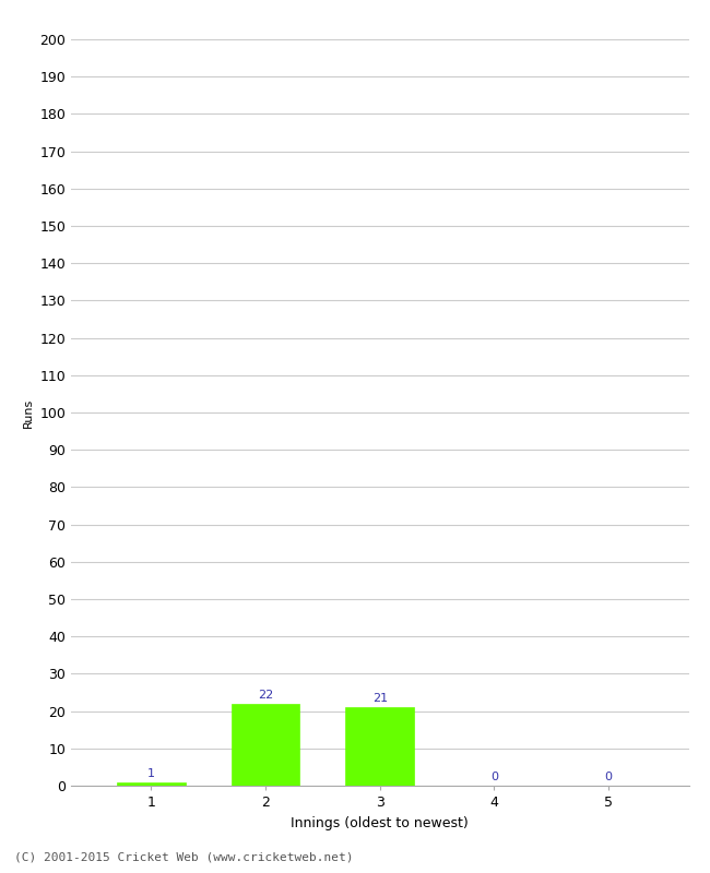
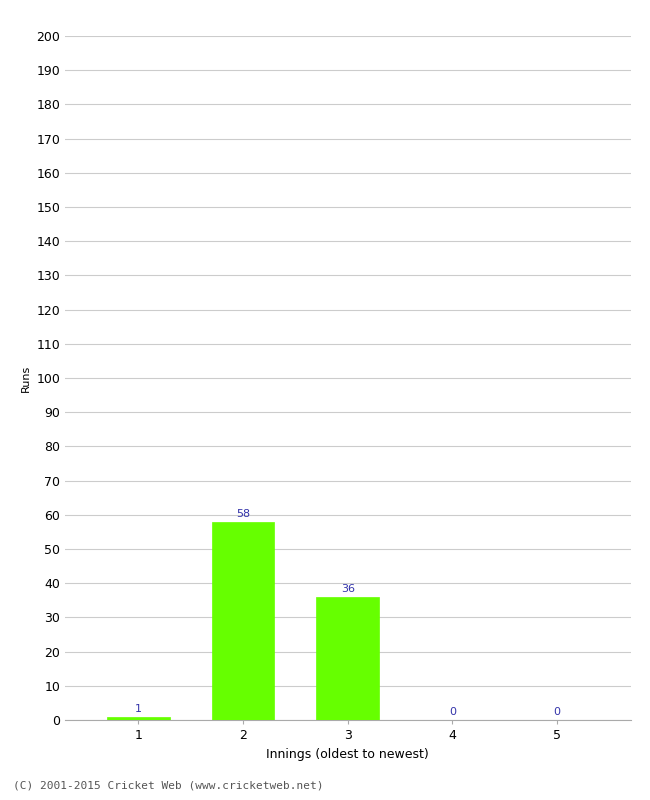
2: 22 -> 58
3: 21 -> 36
